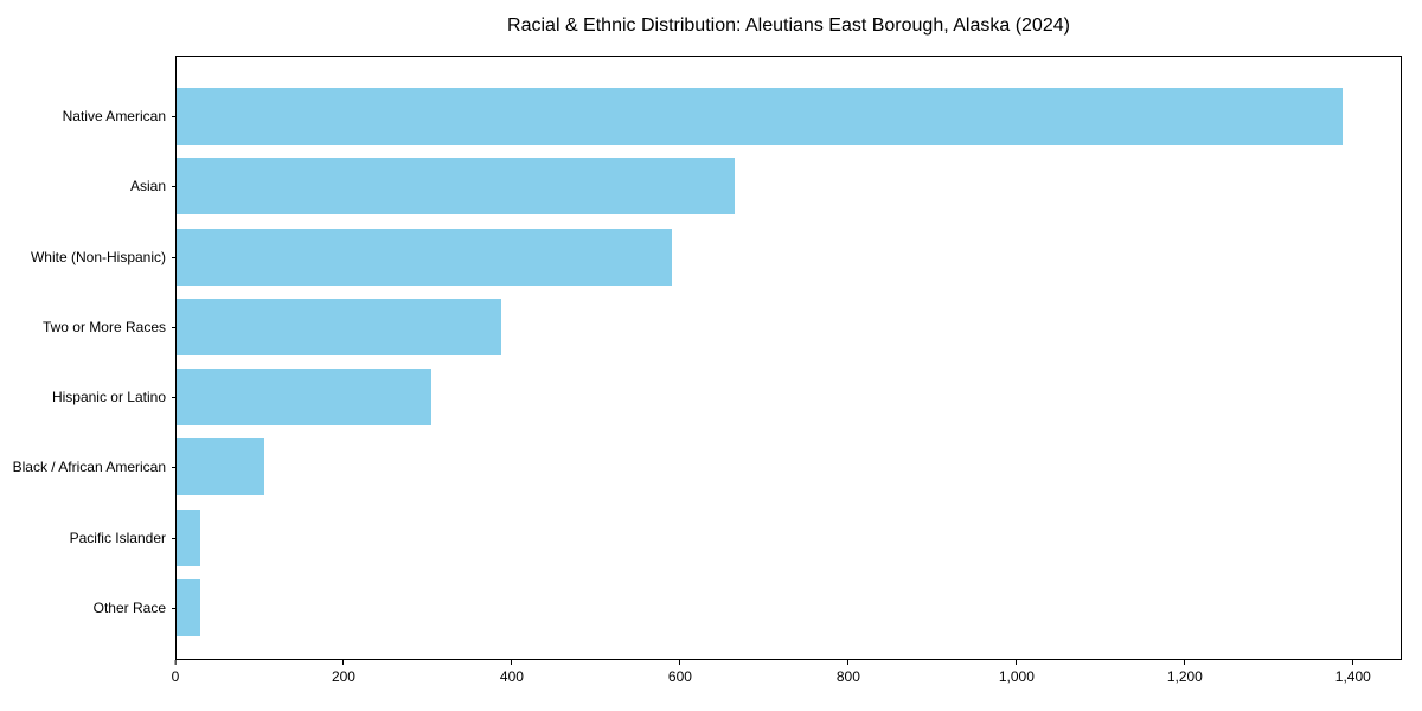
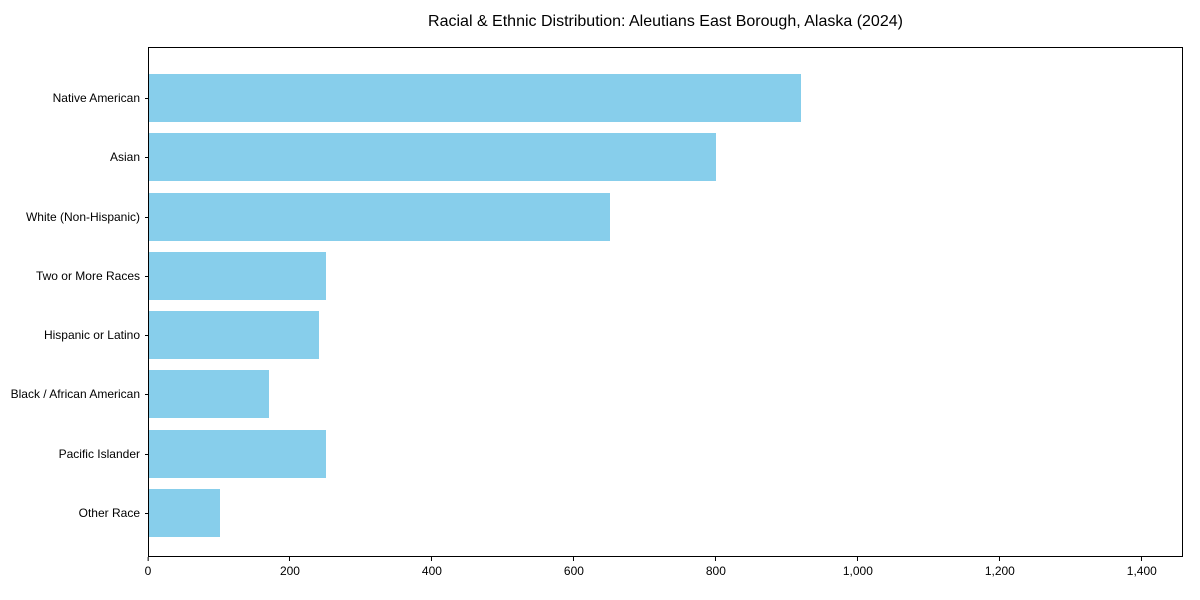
Native American: 1390 -> 920
Asian: 660 -> 800
White (Non-Hispanic): 590 -> 650
Two or More Races: 390 -> 250
Hispanic or Latino: 300 -> 240
Black / African American: 100 -> 170
Pacific Islander: 30 -> 250
Other Race: 30 -> 100
